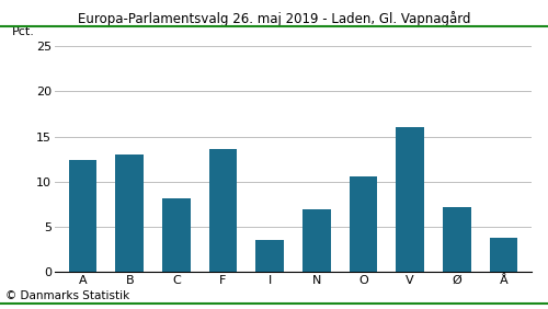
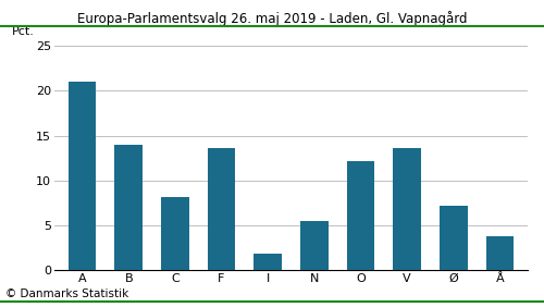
A: 12.4 -> 21.0
B: 13.0 -> 14.0
I: 3.6 -> 1.8
N: 7.0 -> 5.5
O: 10.6 -> 12.2
V: 16.0 -> 13.6
